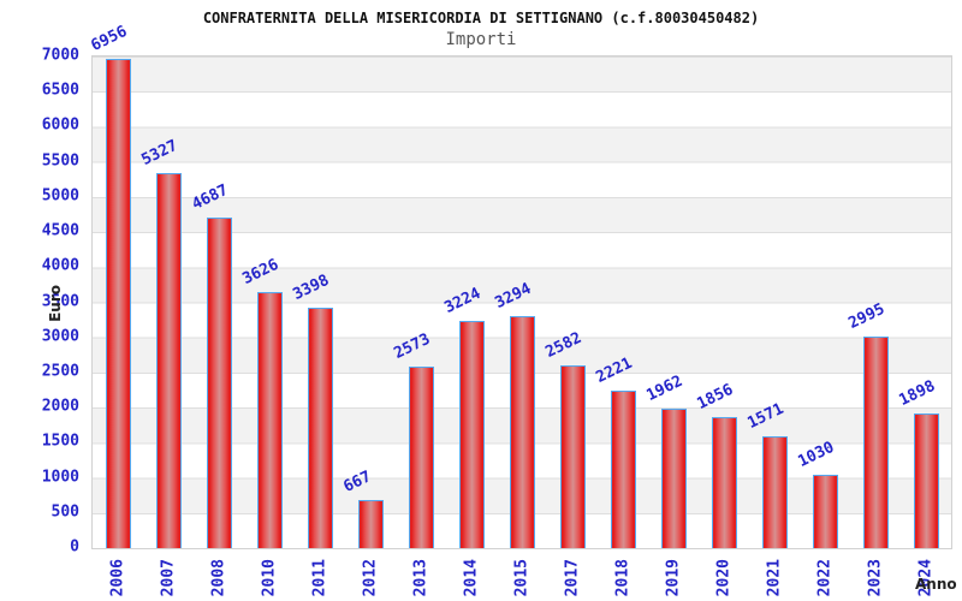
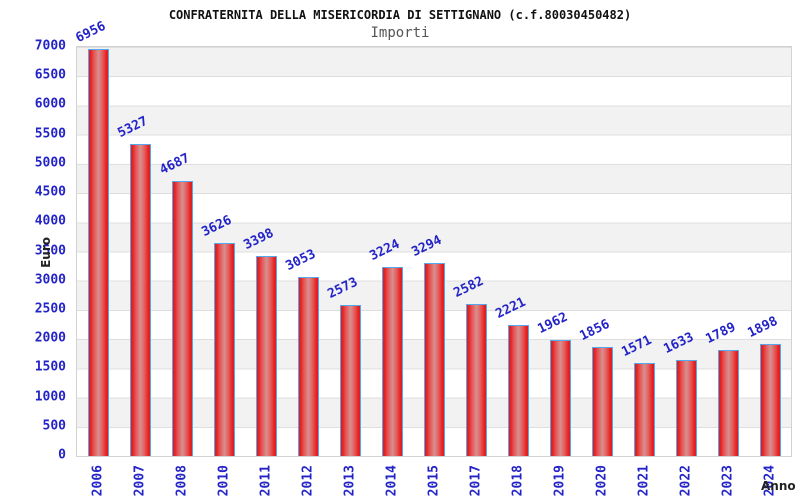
2012: 667 -> 3053
2022: 1030 -> 1633
2023: 2995 -> 1789
